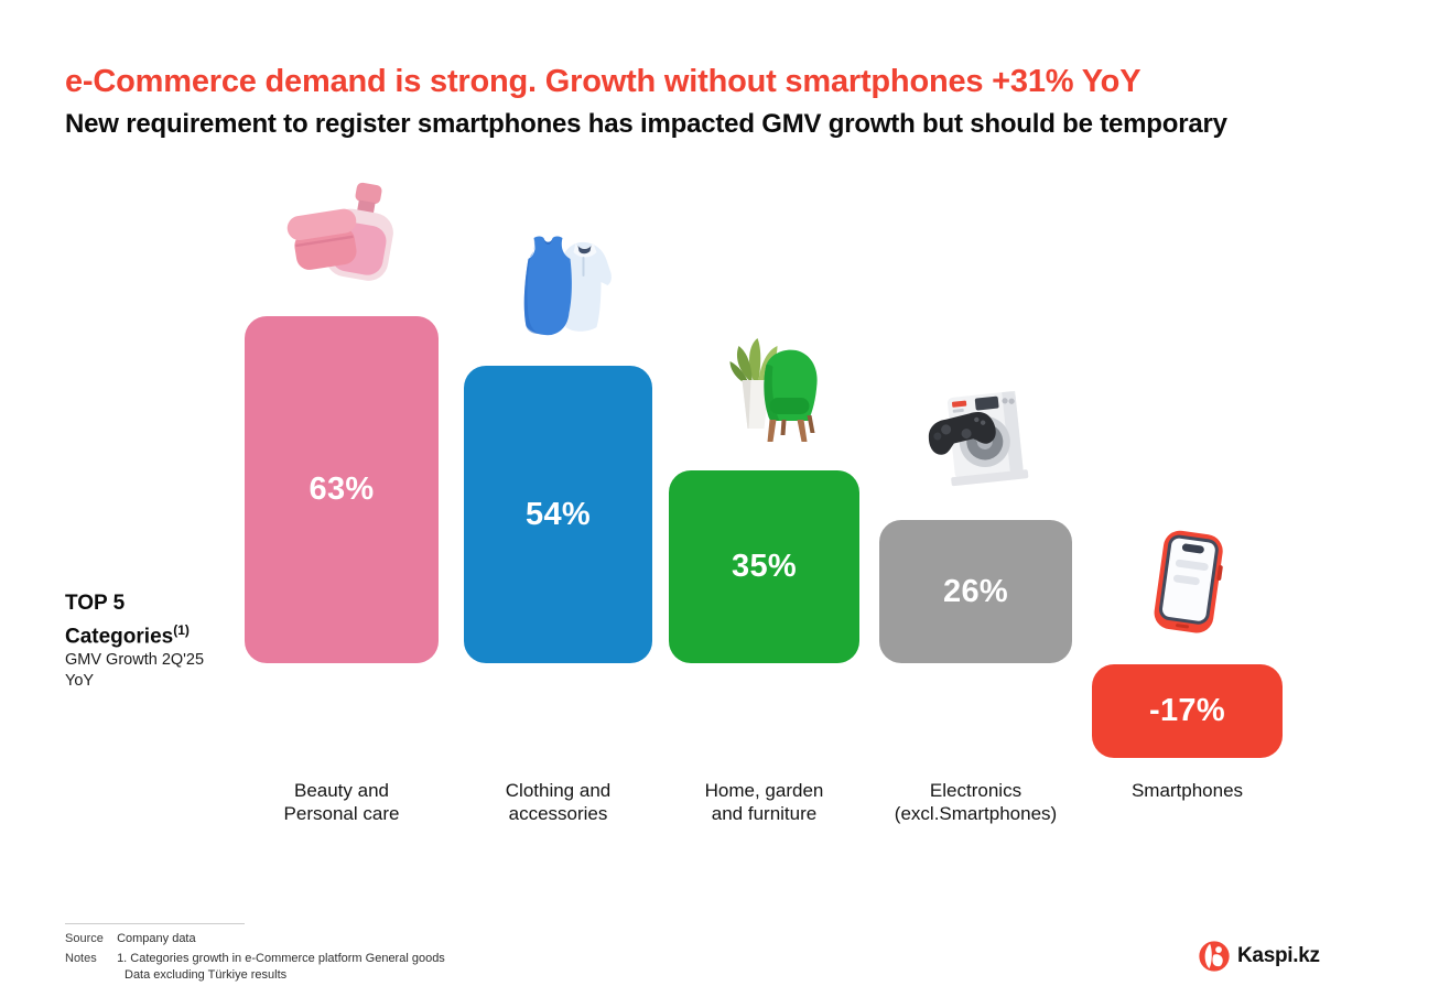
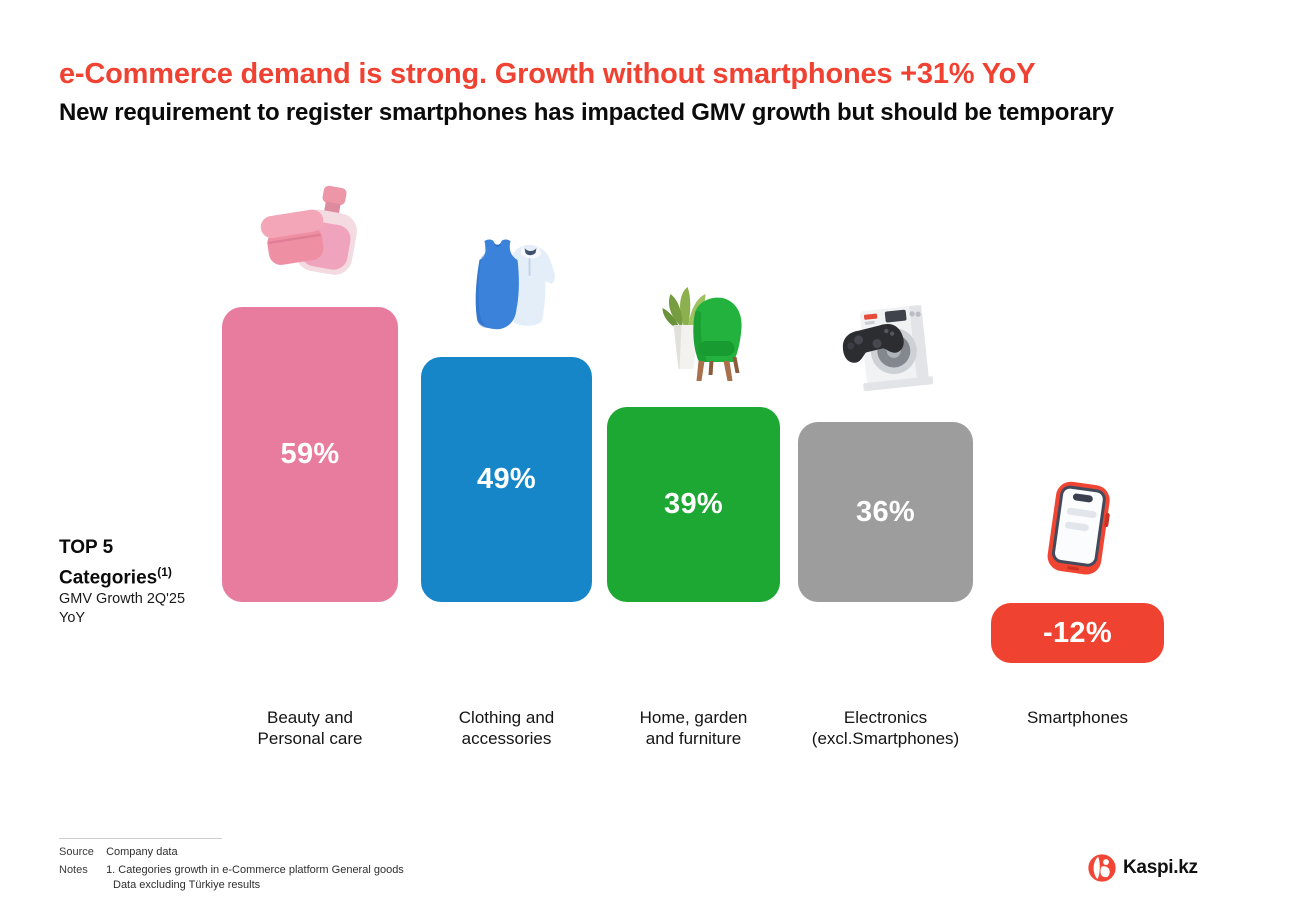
Beauty and Personal care: 63% -> 59%
Clothing and accessories: 54% -> 49%
Home, garden and furniture: 35% -> 39%
Electronics (excl.Smartphones): 26% -> 36%
Smartphones: -17% -> -12%
